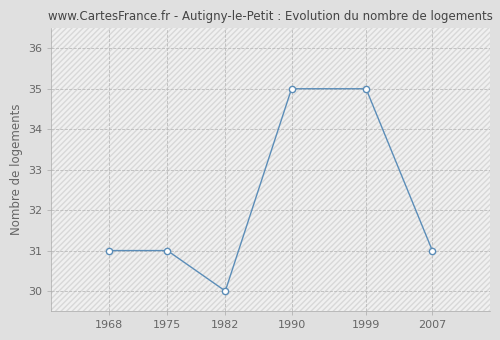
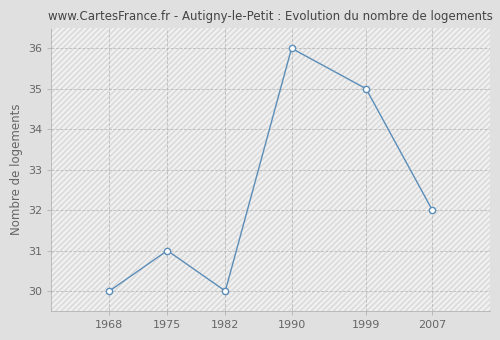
1968: 31 -> 30
1990: 35 -> 36
2007: 31 -> 32
